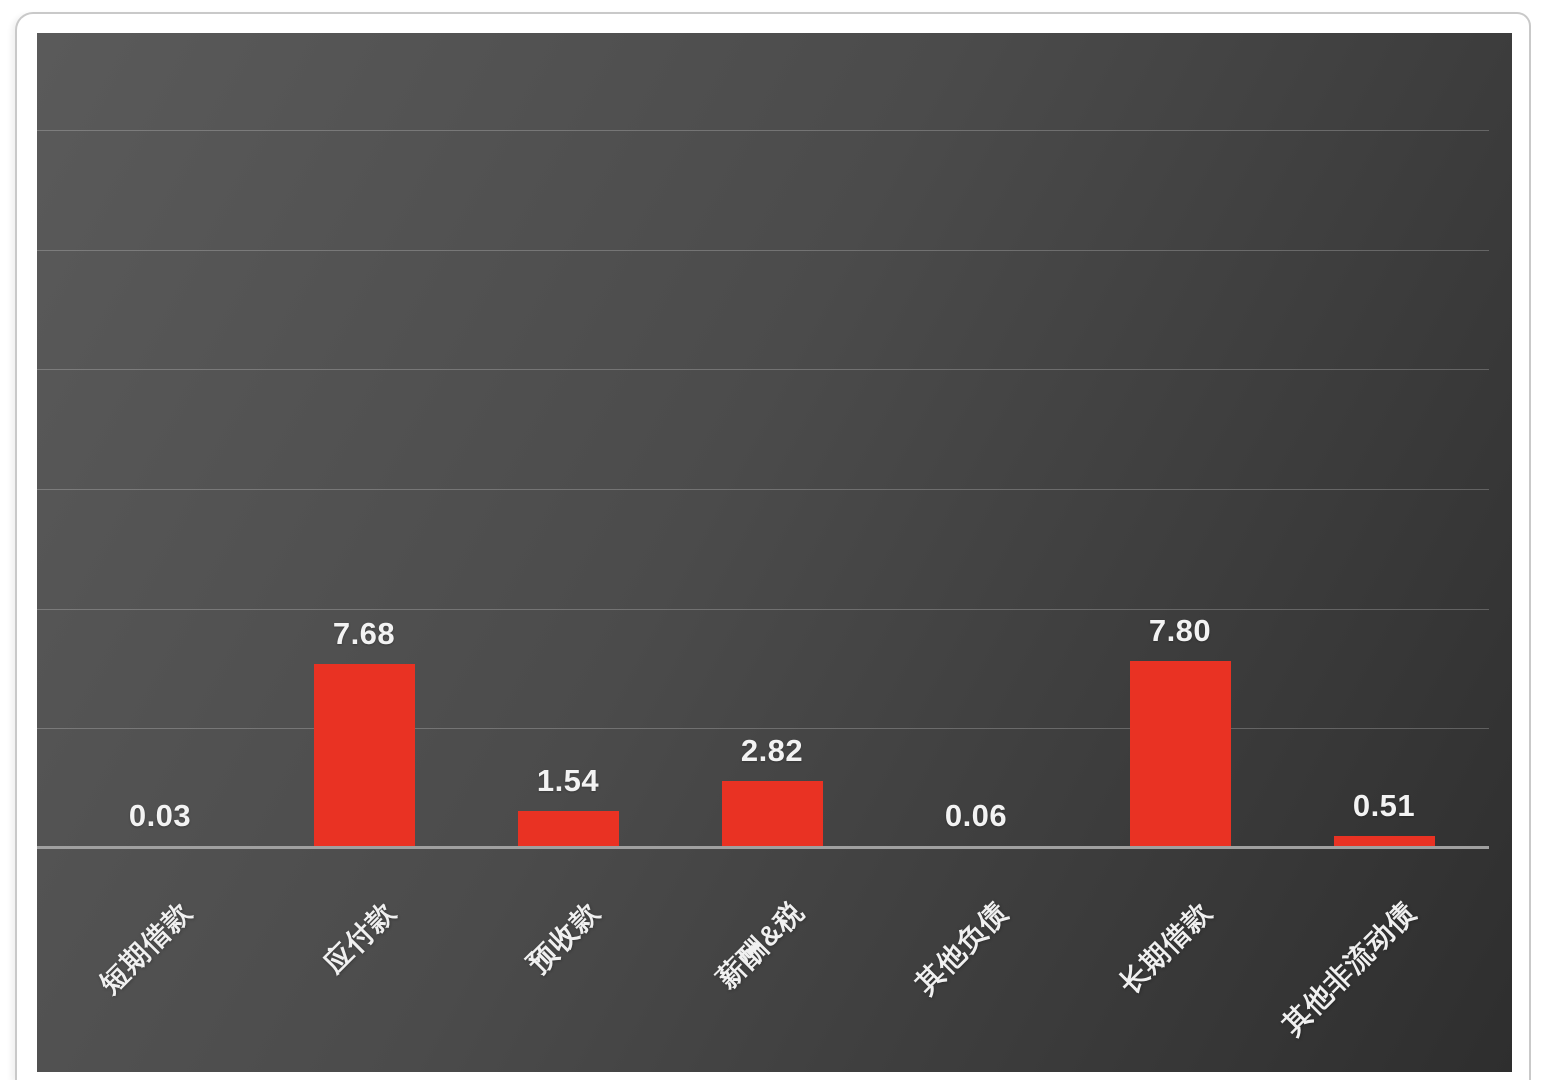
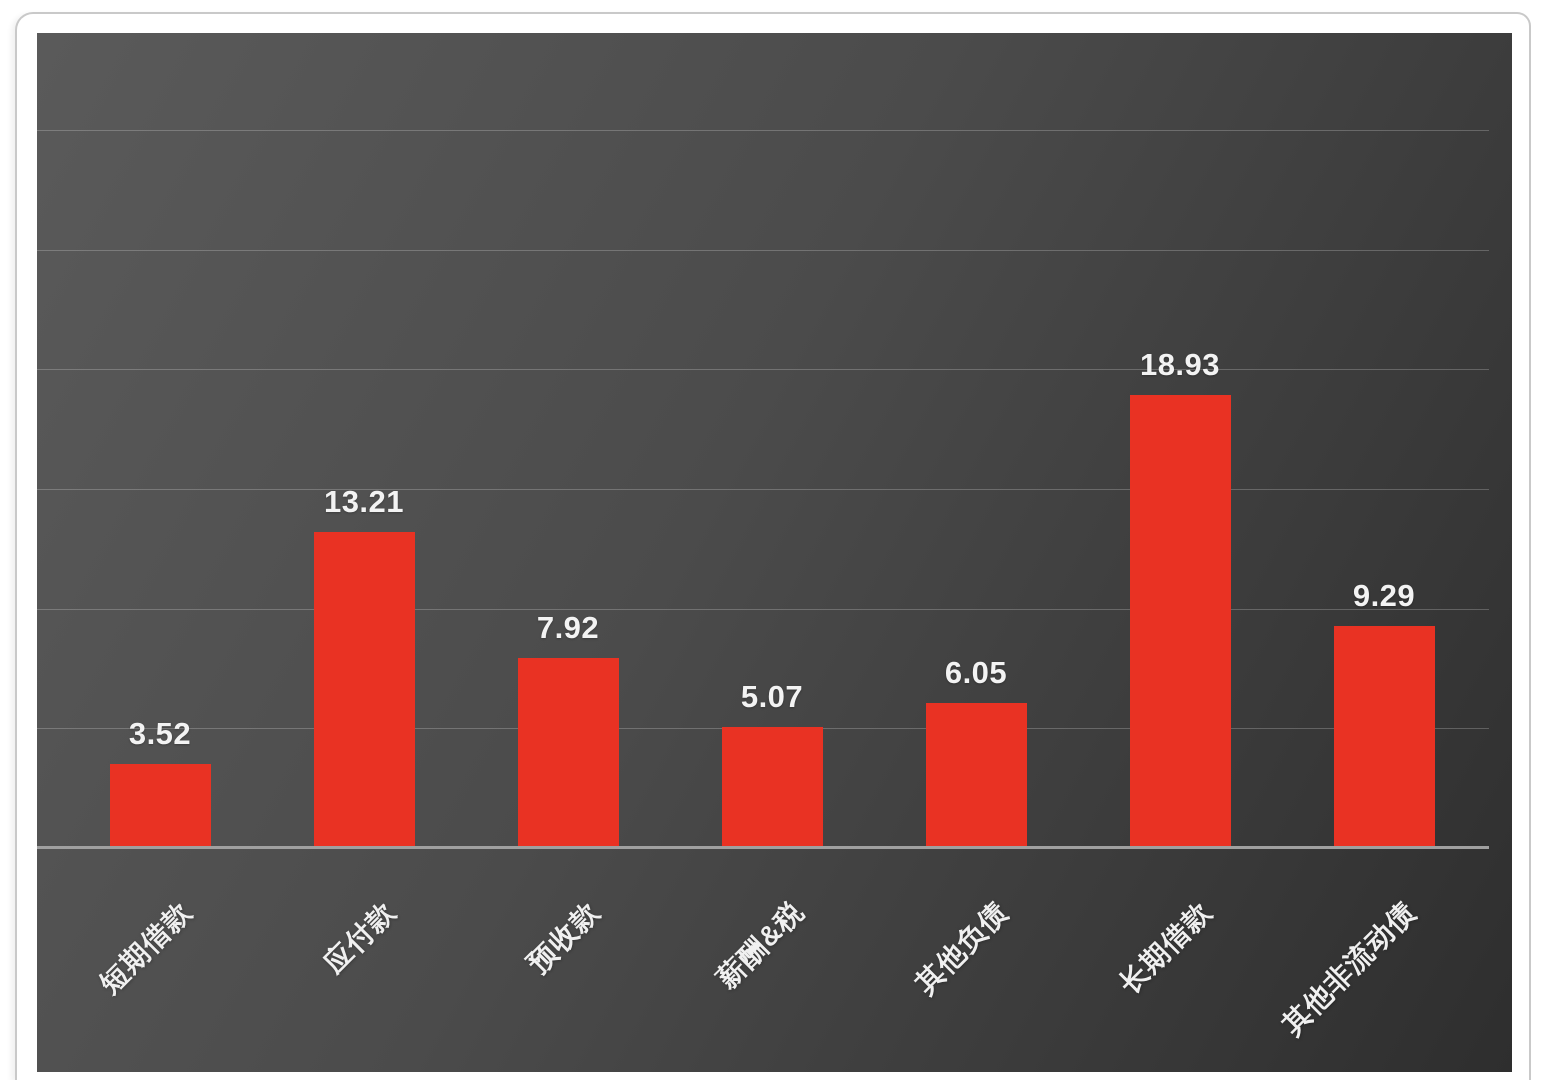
短期借款: 0.03 -> 3.52
应付款: 7.68 -> 13.21
预收款: 1.54 -> 7.92
薪酬&税: 2.82 -> 5.07
其他负债: 0.06 -> 6.05
长期借款: 7.80 -> 18.93
其他非流动债: 0.51 -> 9.29
